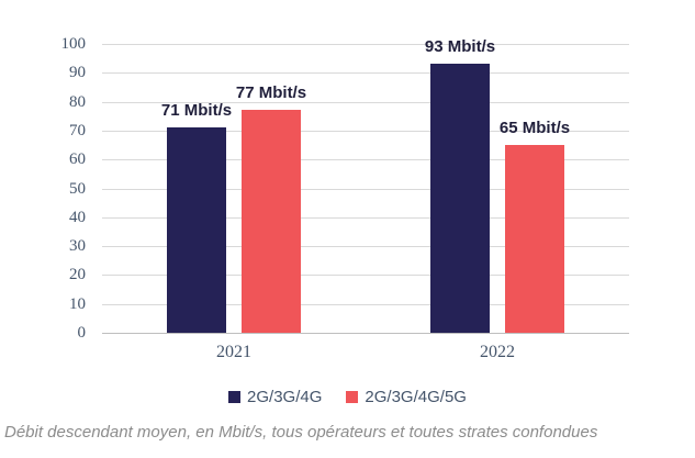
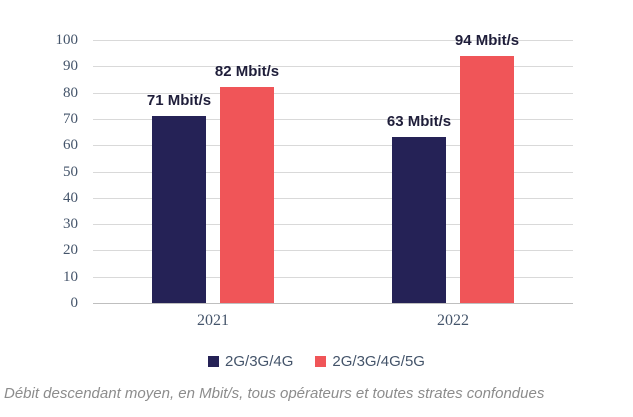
2G/3G/4G/5G/2021: 77 -> 82
2G/3G/4G/2022: 93 -> 63
2G/3G/4G/5G/2022: 65 -> 94
